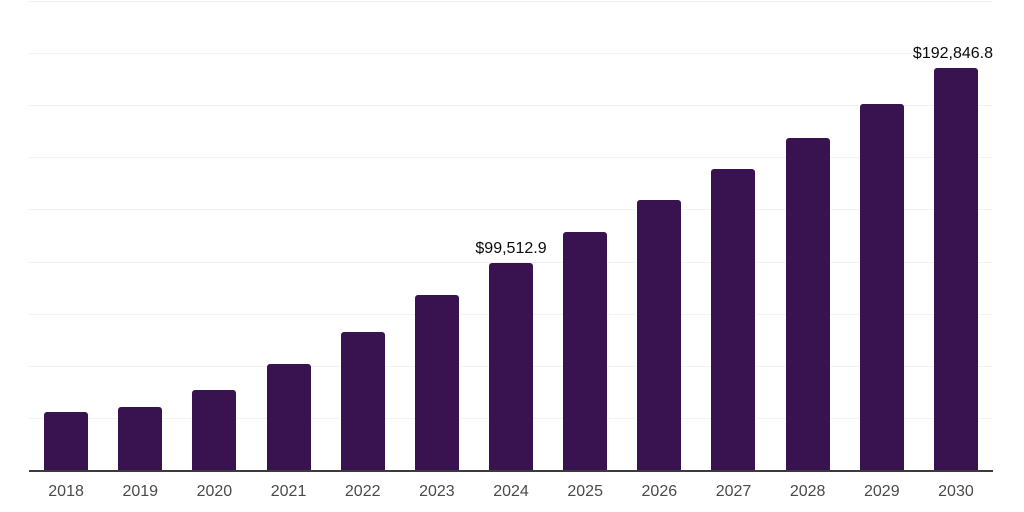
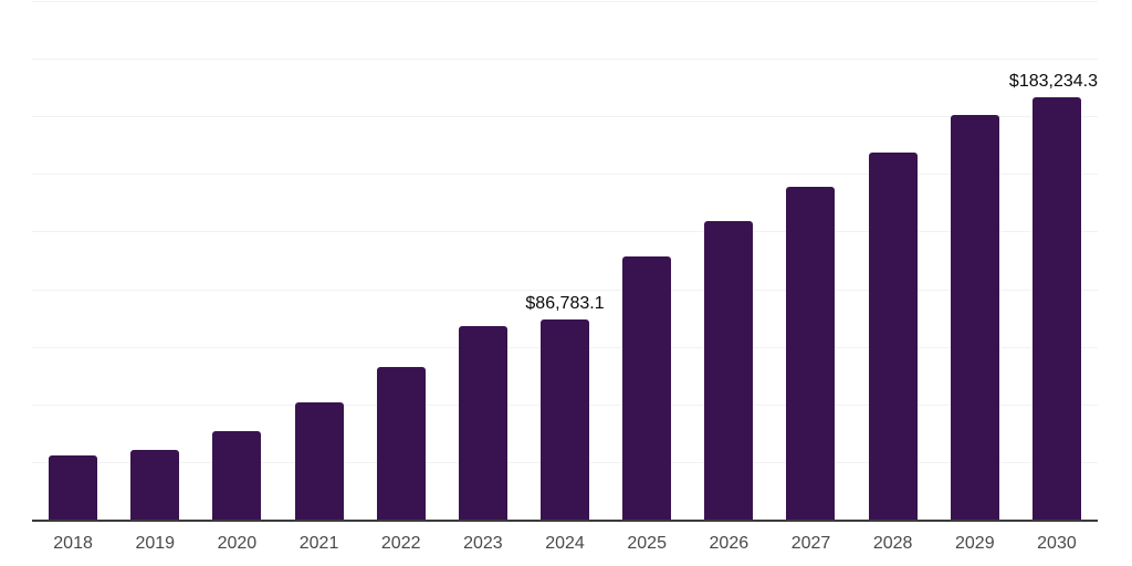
2024: $99,512.9 -> $86,783.1
2030: $192,846.8 -> $183,234.3
